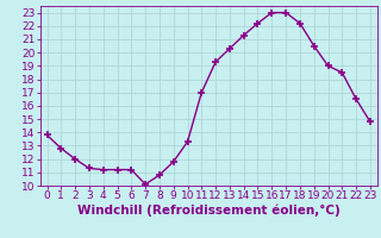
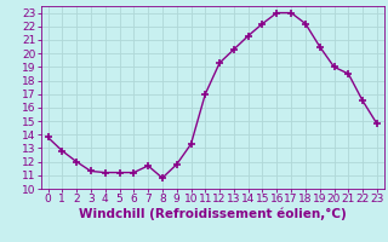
7: 10.1 -> 11.7
